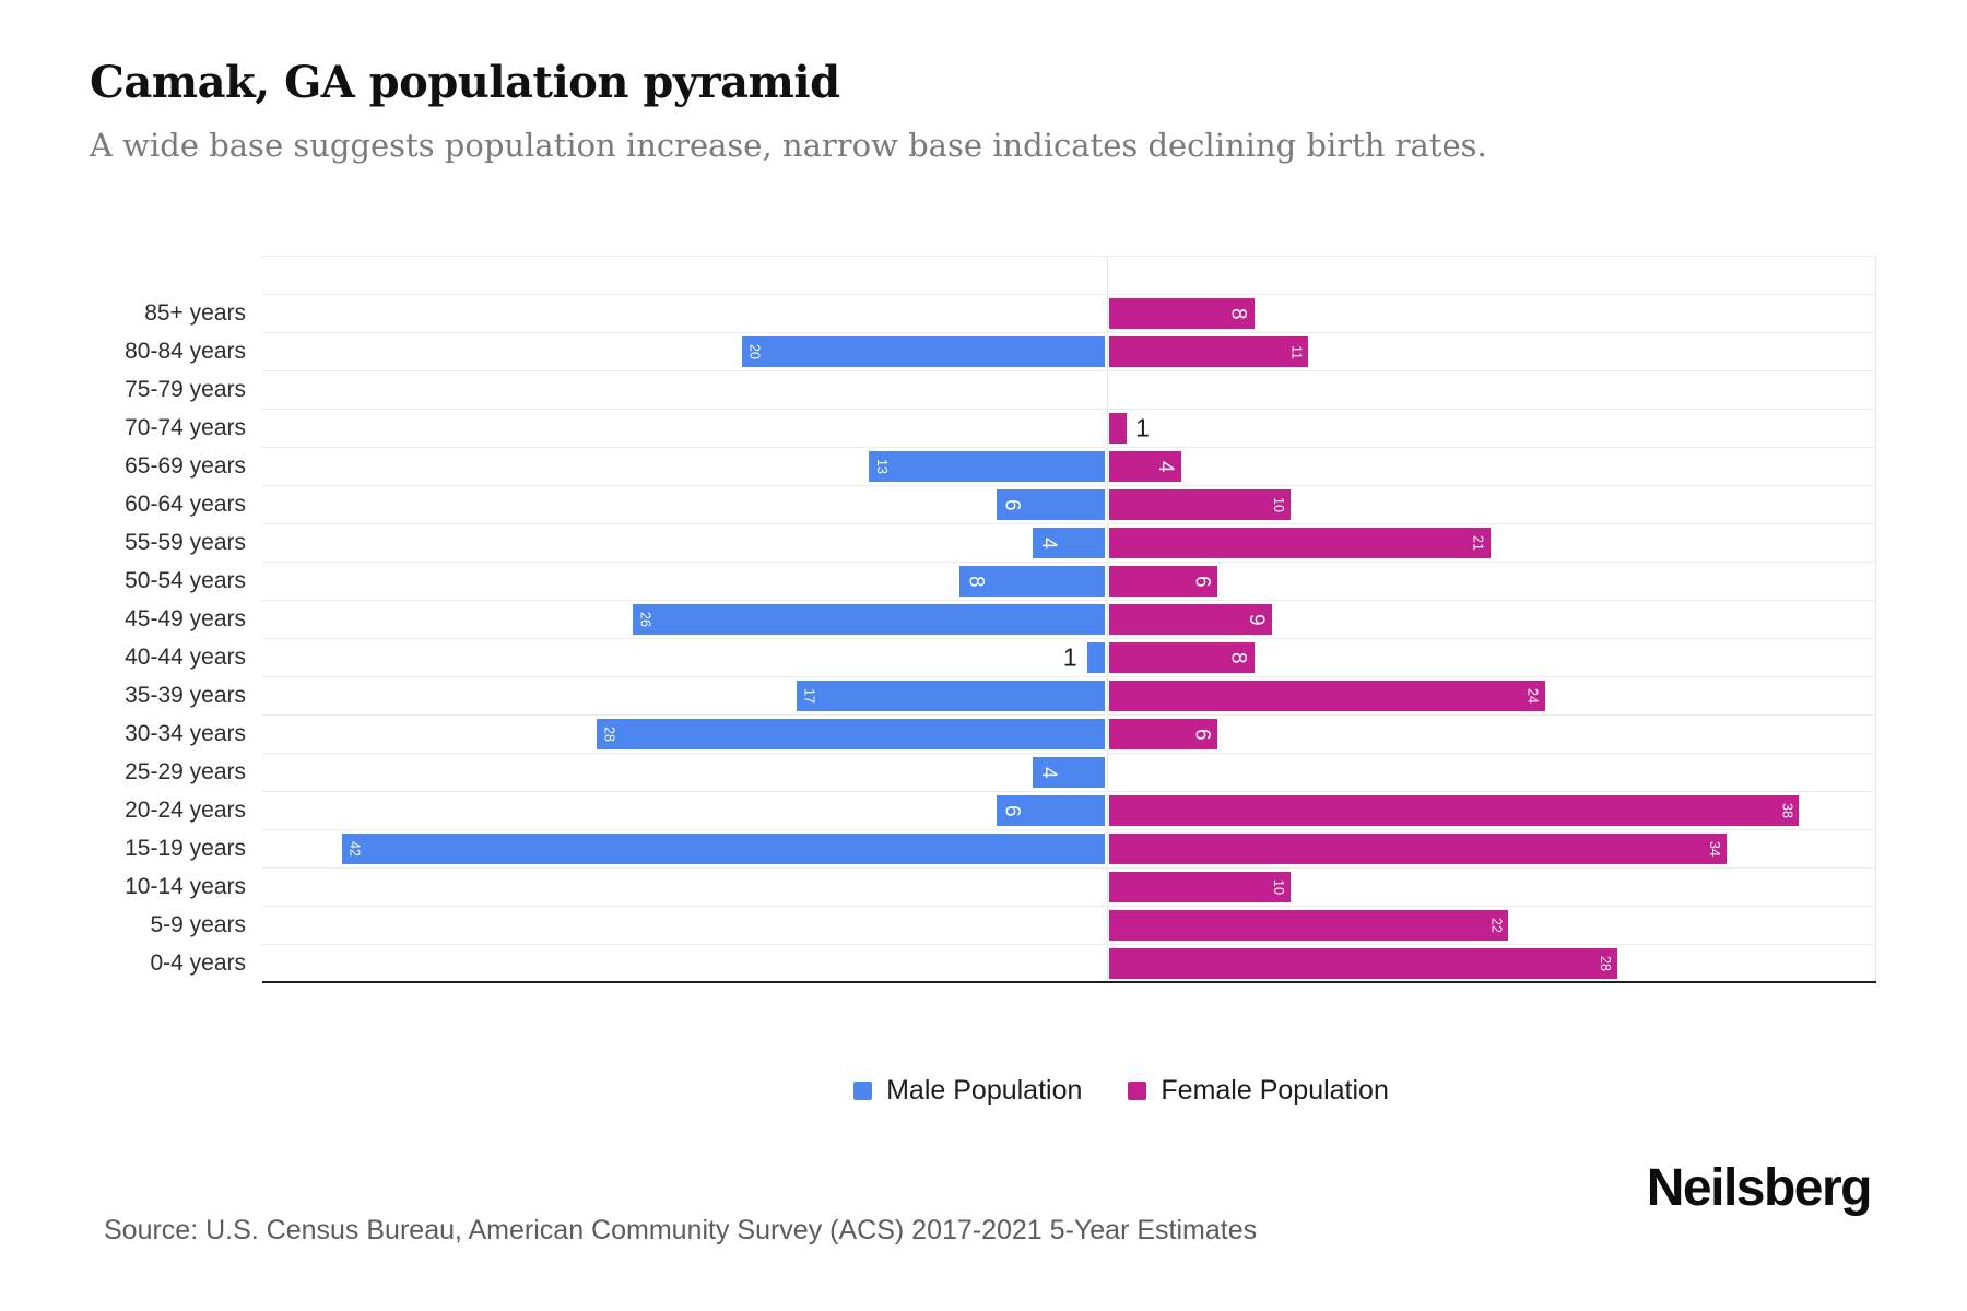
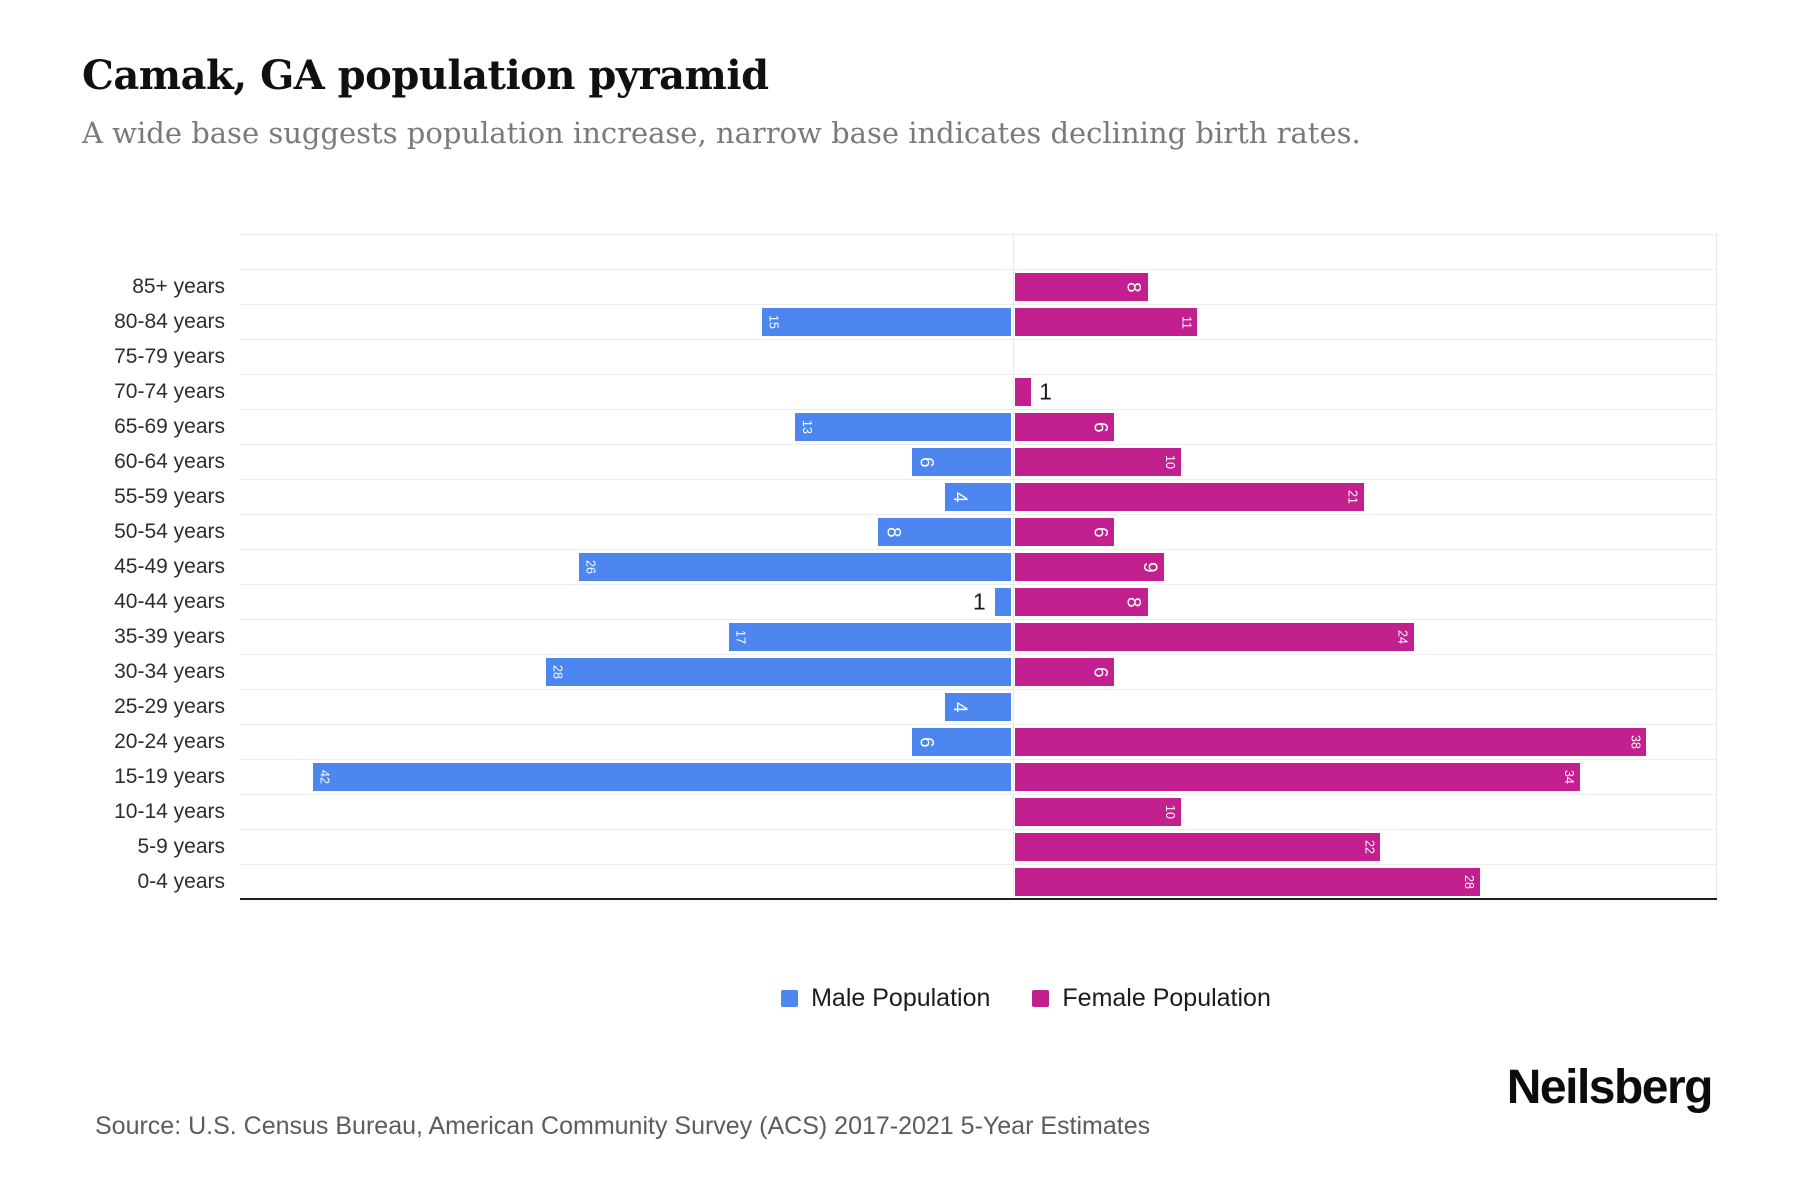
Male Population/80-84 years: 20 -> 15
Female Population/65-69 years: 4 -> 6
